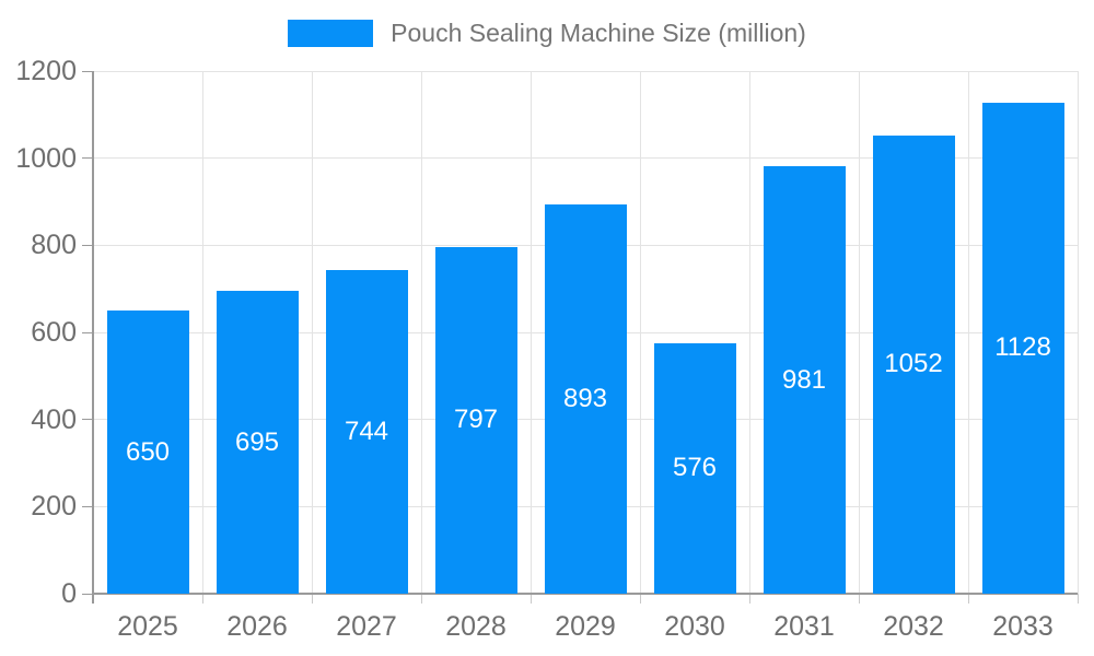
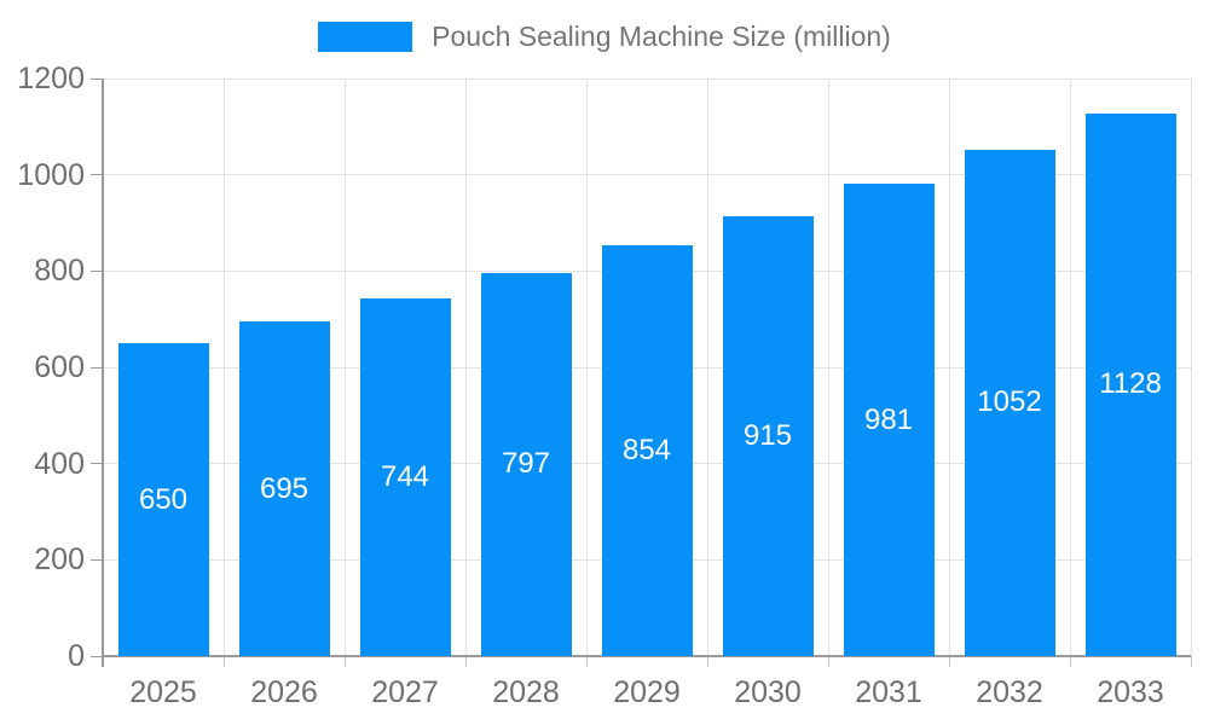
2029: 893 -> 854
2030: 576 -> 915
